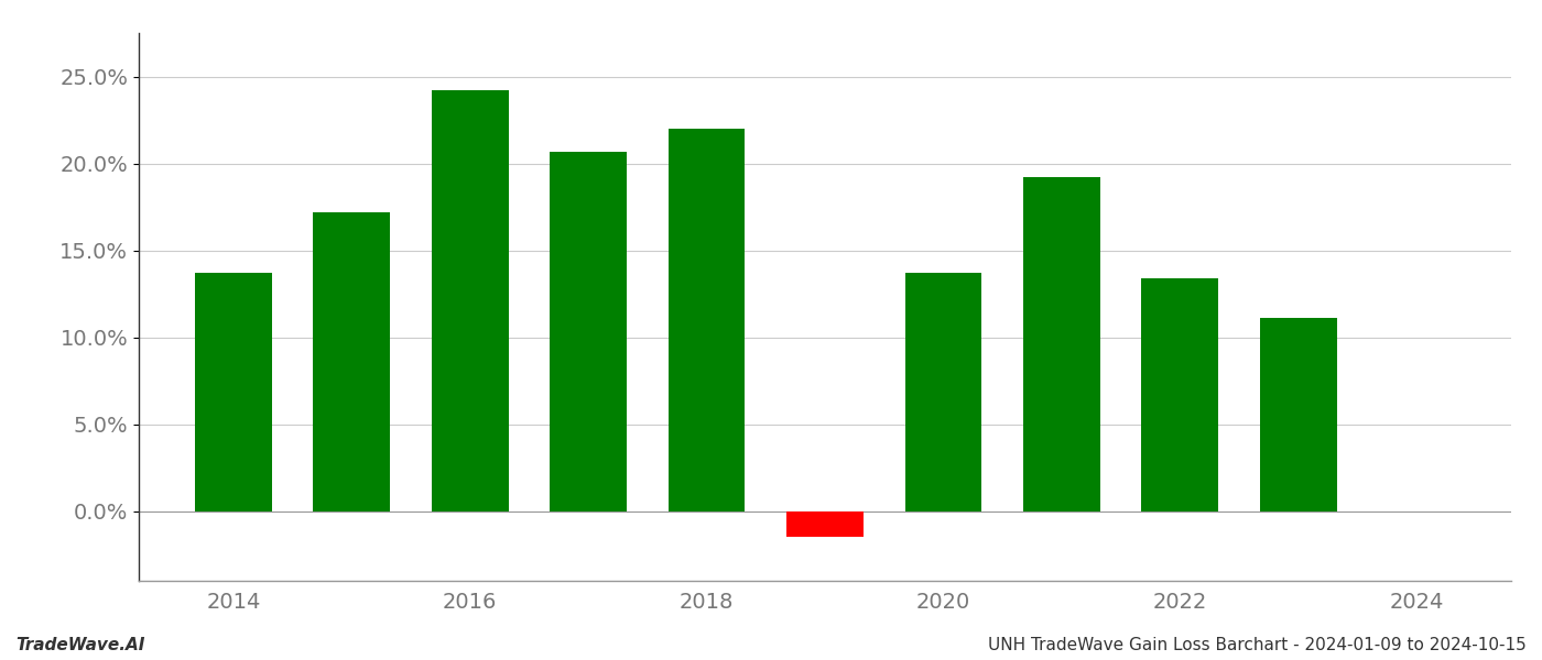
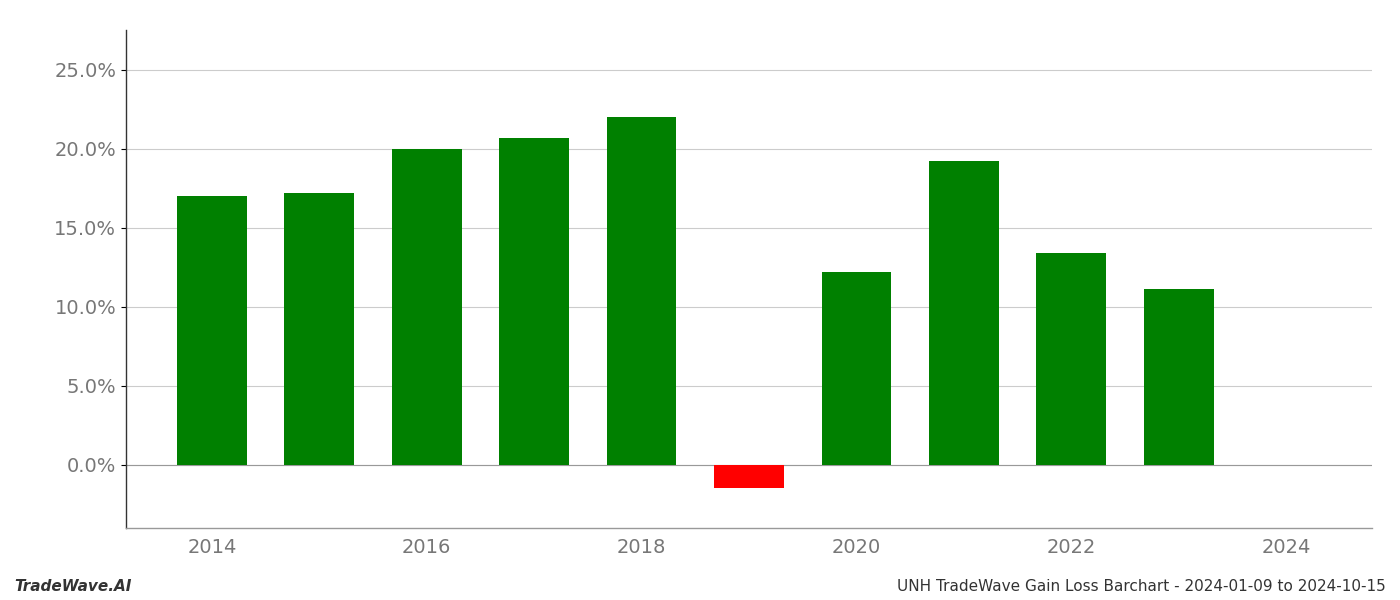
2014: 13.7% -> 17.0%
2016: 24.2% -> 20.0%
2020: 13.7% -> 12.2%
